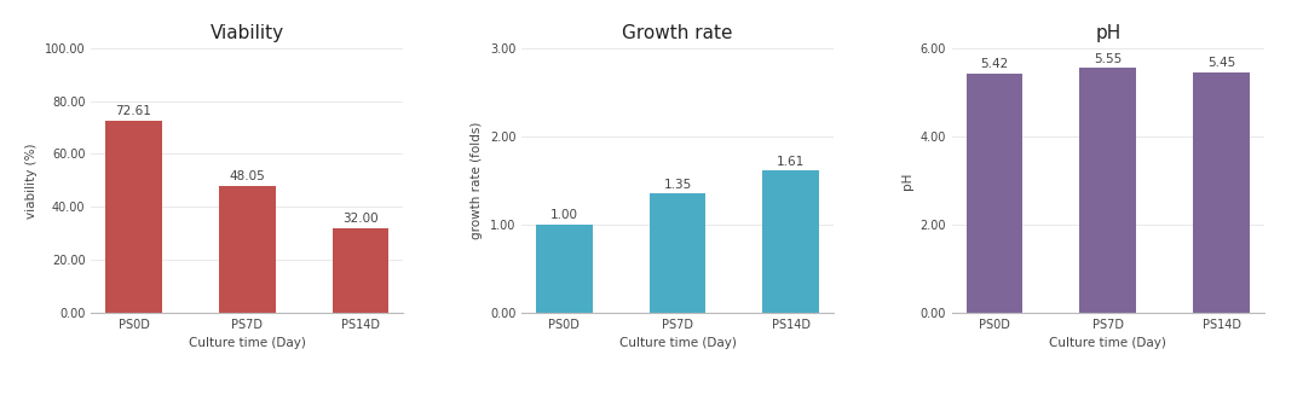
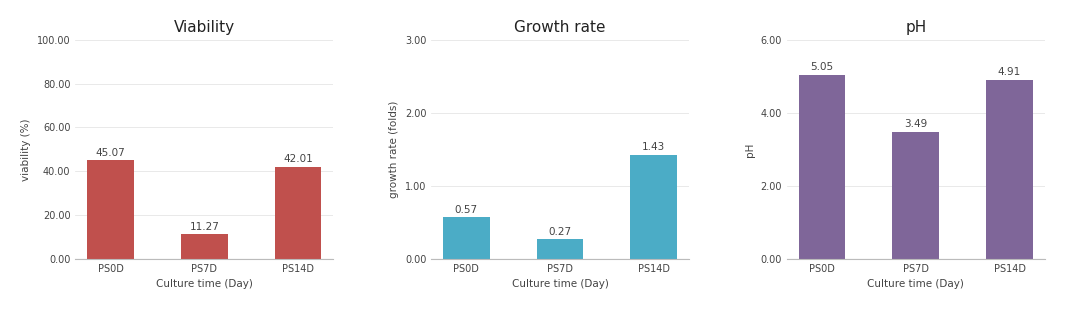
Viability/PS0D: 72.61 -> 45.07
Viability/PS7D: 48.05 -> 11.27
Viability/PS14D: 32.00 -> 42.01
Growth rate/PS0D: 1.00 -> 0.57
Growth rate/PS7D: 1.35 -> 0.27
Growth rate/PS14D: 1.61 -> 1.43
pH/PS0D: 5.42 -> 5.05
pH/PS7D: 5.55 -> 3.49
pH/PS14D: 5.45 -> 4.91
